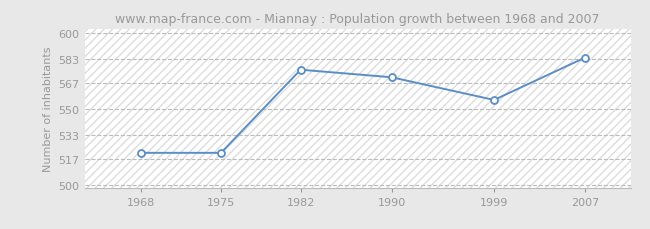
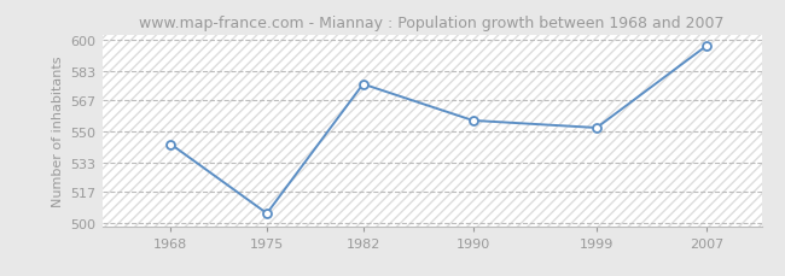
1968: 521 -> 543
1975: 521 -> 505
1990: 571 -> 556
1999: 556 -> 552
2007: 584 -> 597
